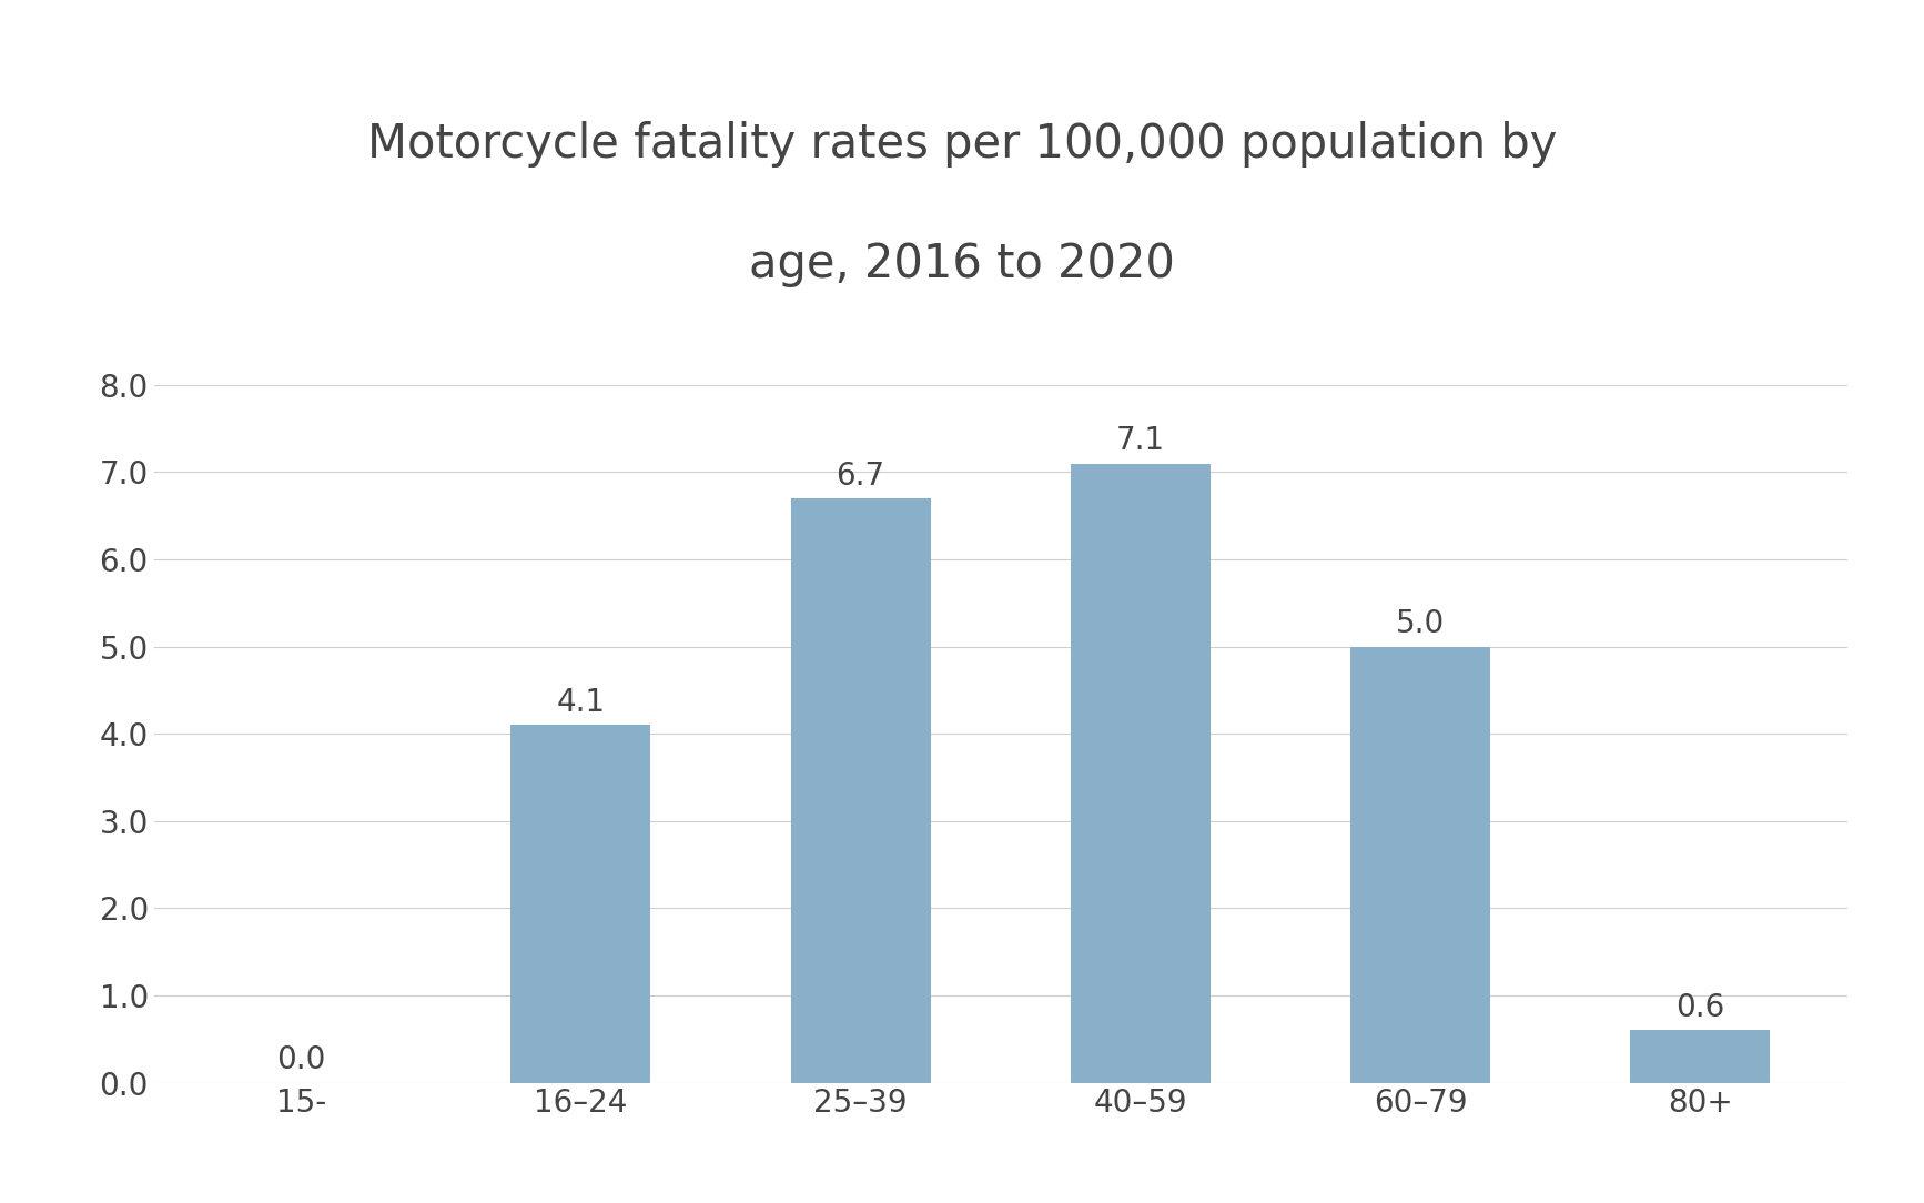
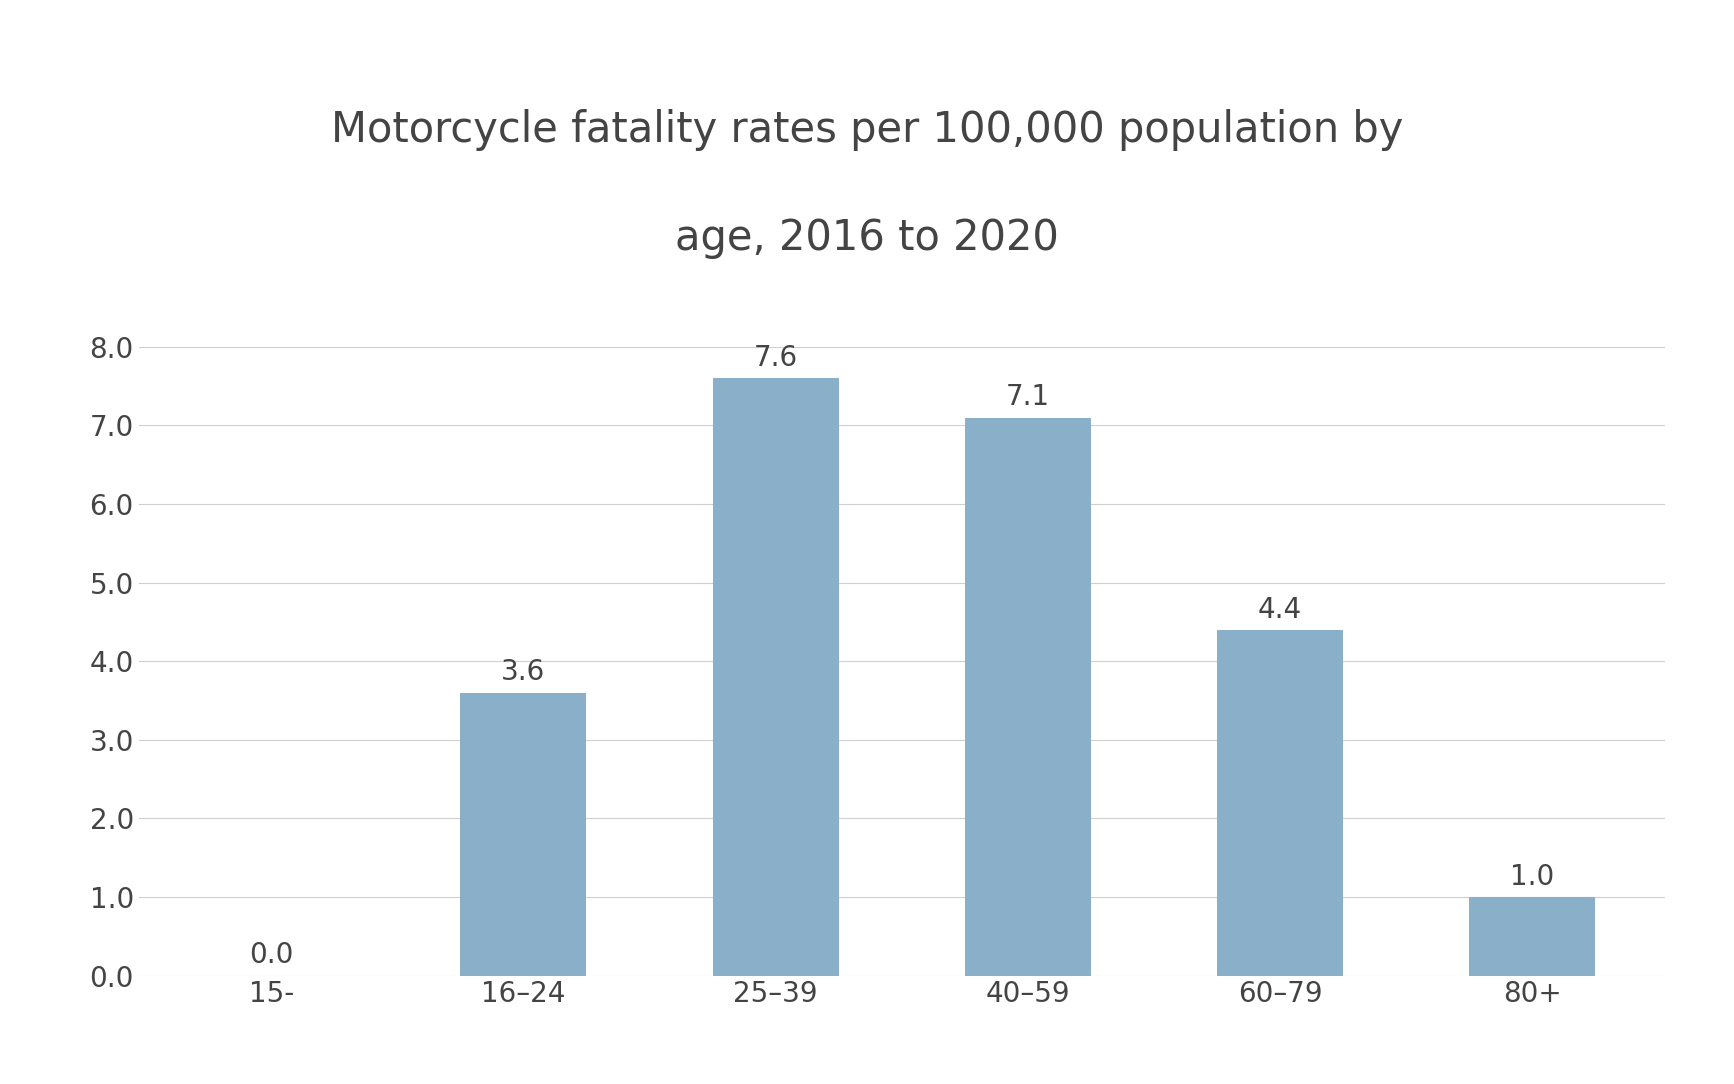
16–24: 4.1 -> 3.6
25–39: 6.7 -> 7.6
60–79: 5.0 -> 4.4
80+: 0.6 -> 1.0
